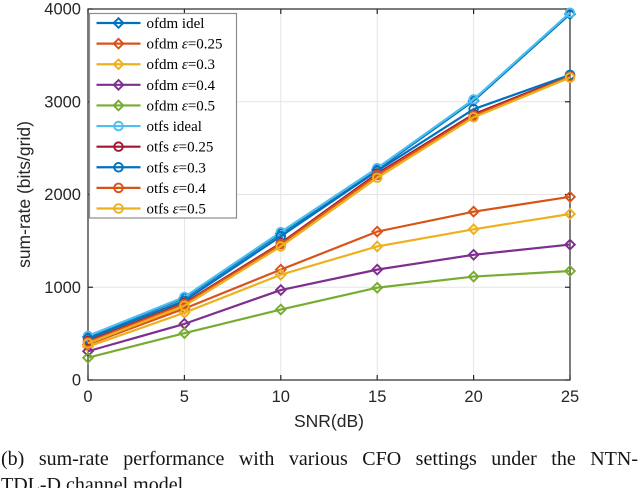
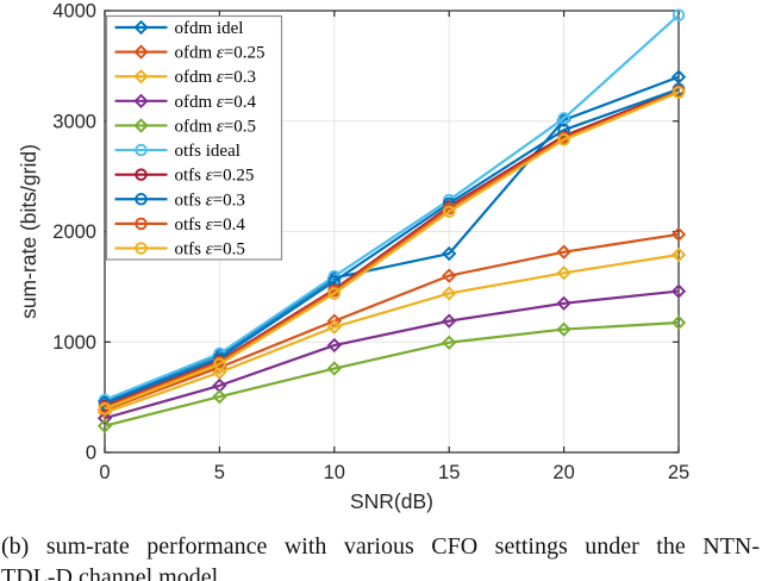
ofdm idel/15: 2300 -> 1800
ofdm idel/25: 3900 -> 3400
